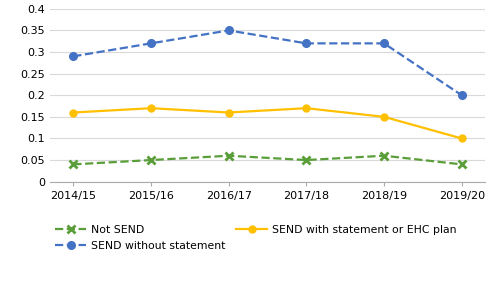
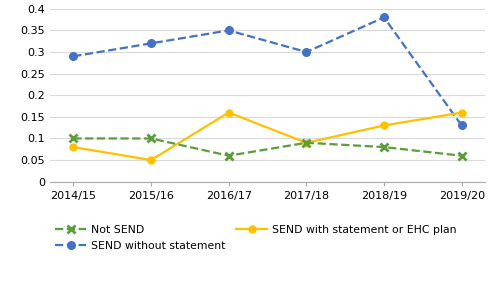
Not SEND/2014/15: 0.04 -> 0.10
SEND with statement or EHC plan/2014/15: 0.16 -> 0.08
Not SEND/2015/16: 0.05 -> 0.10
SEND with statement or EHC plan/2015/16: 0.17 -> 0.05
Not SEND/2017/18: 0.05 -> 0.09
SEND without statement/2017/18: 0.32 -> 0.30
SEND with statement or EHC plan/2017/18: 0.17 -> 0.09
Not SEND/2018/19: 0.06 -> 0.08
SEND without statement/2018/19: 0.32 -> 0.38
SEND with statement or EHC plan/2018/19: 0.15 -> 0.13
Not SEND/2019/20: 0.04 -> 0.06
SEND without statement/2019/20: 0.20 -> 0.13
SEND with statement or EHC plan/2019/20: 0.10 -> 0.16
